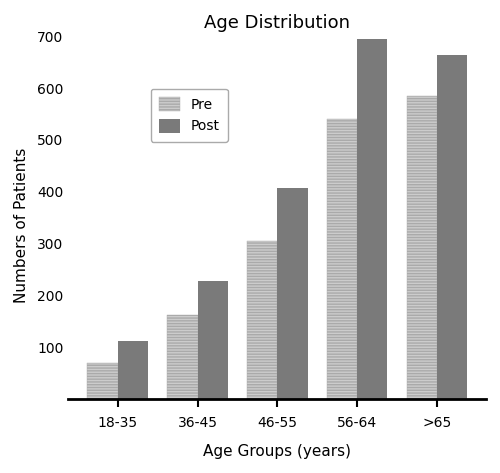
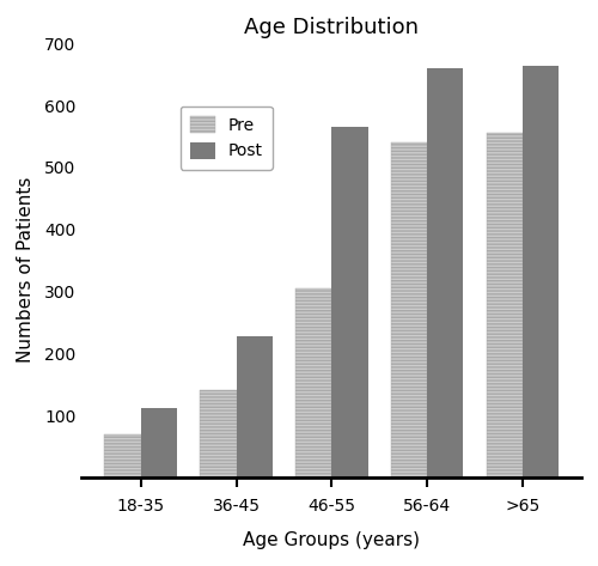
Pre/36-45: 163 -> 140
Post/46-55: 407 -> 566
Post/56-64: 695 -> 660
Pre/>65: 585 -> 556
